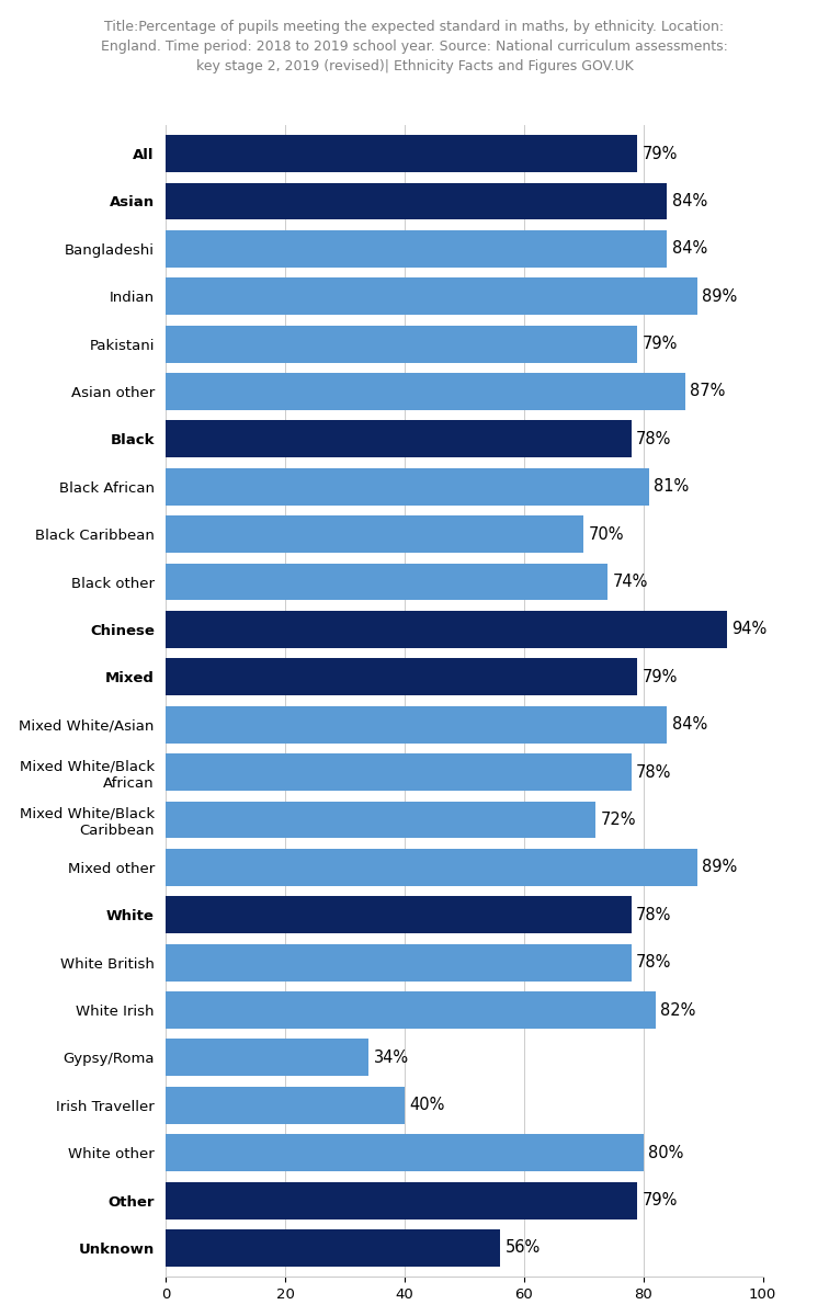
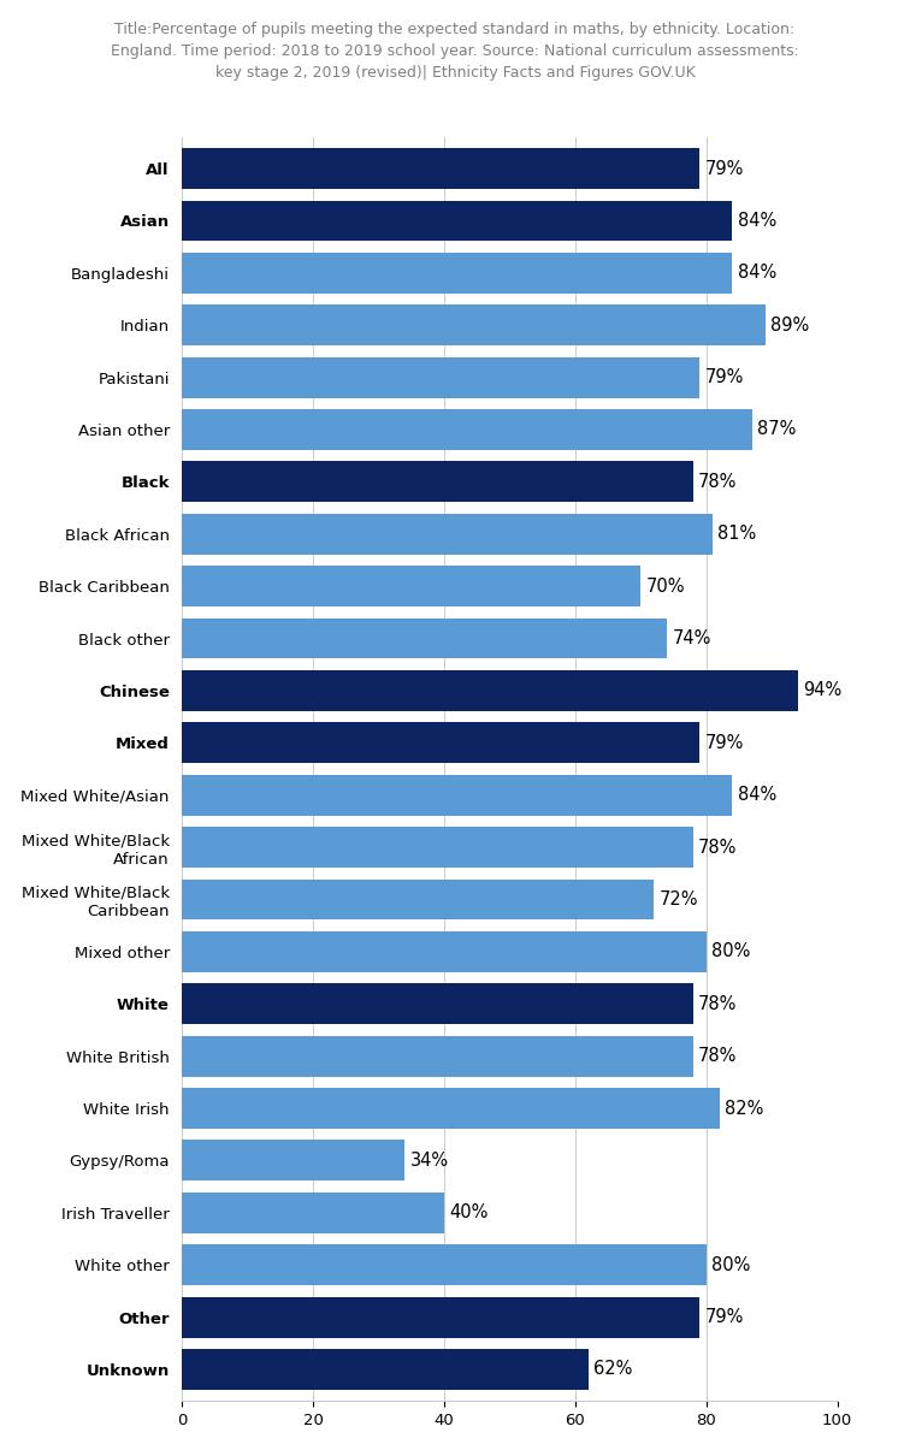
Mixed other: 89% -> 80%
Unknown: 56% -> 62%
